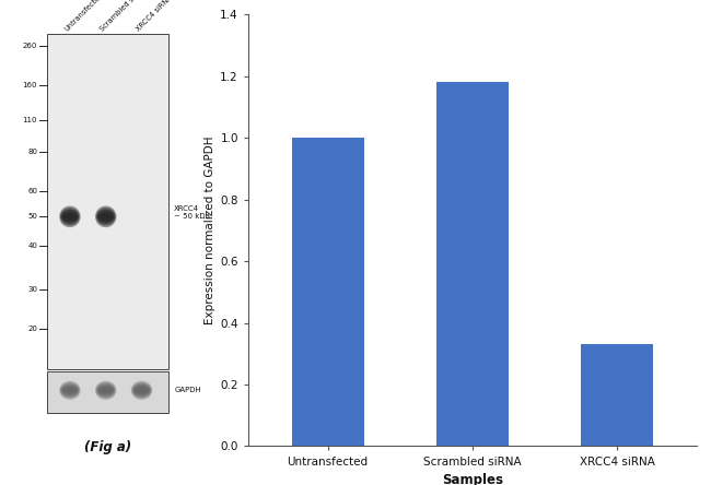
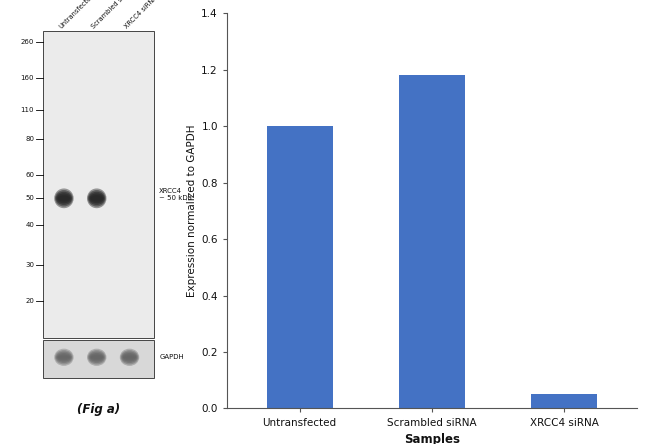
XRCC4 siRNA: 0.33 -> 0.05
